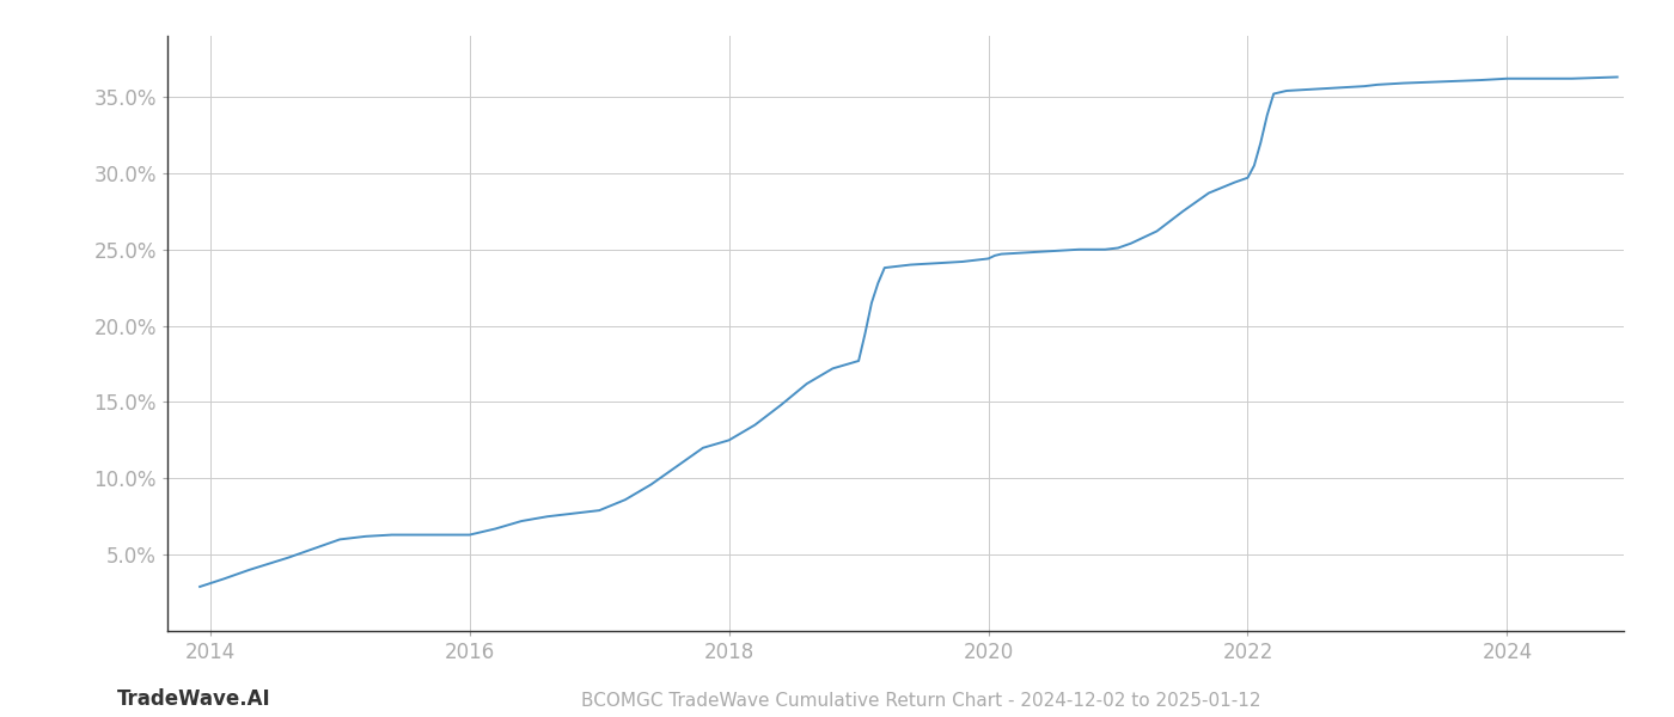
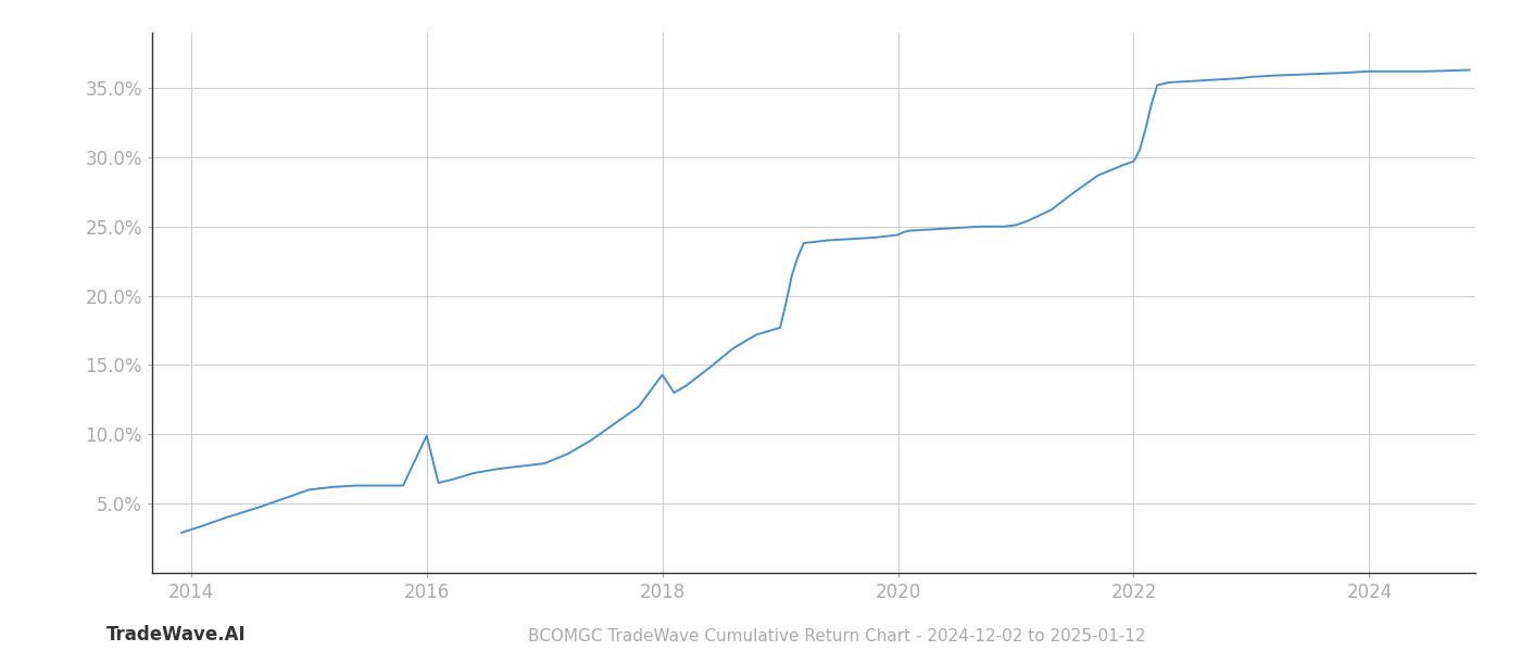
2016: 6.3% -> 9.9%
2018: 12.5% -> 14.3%
